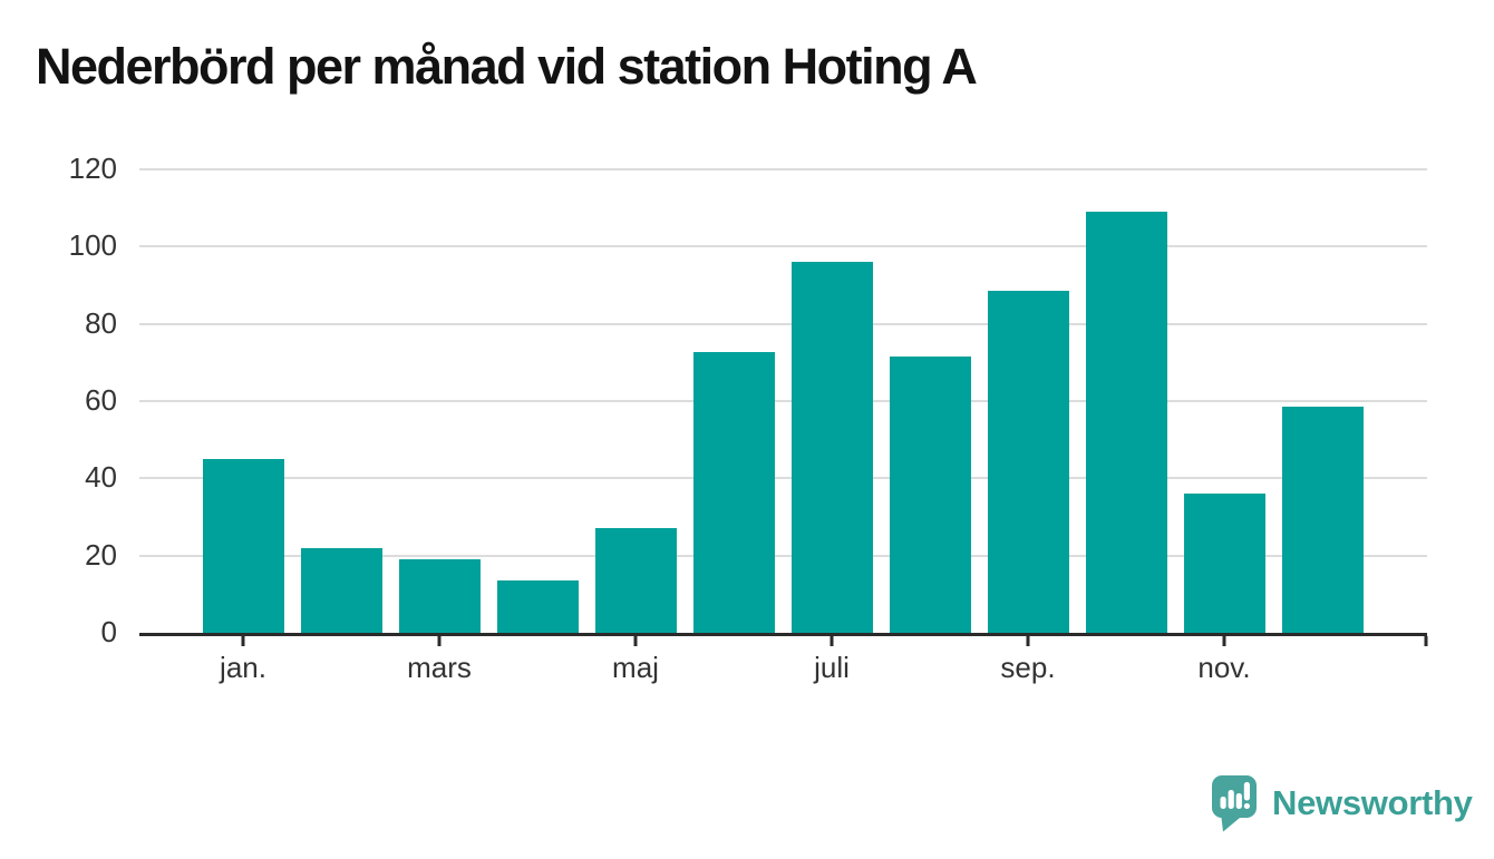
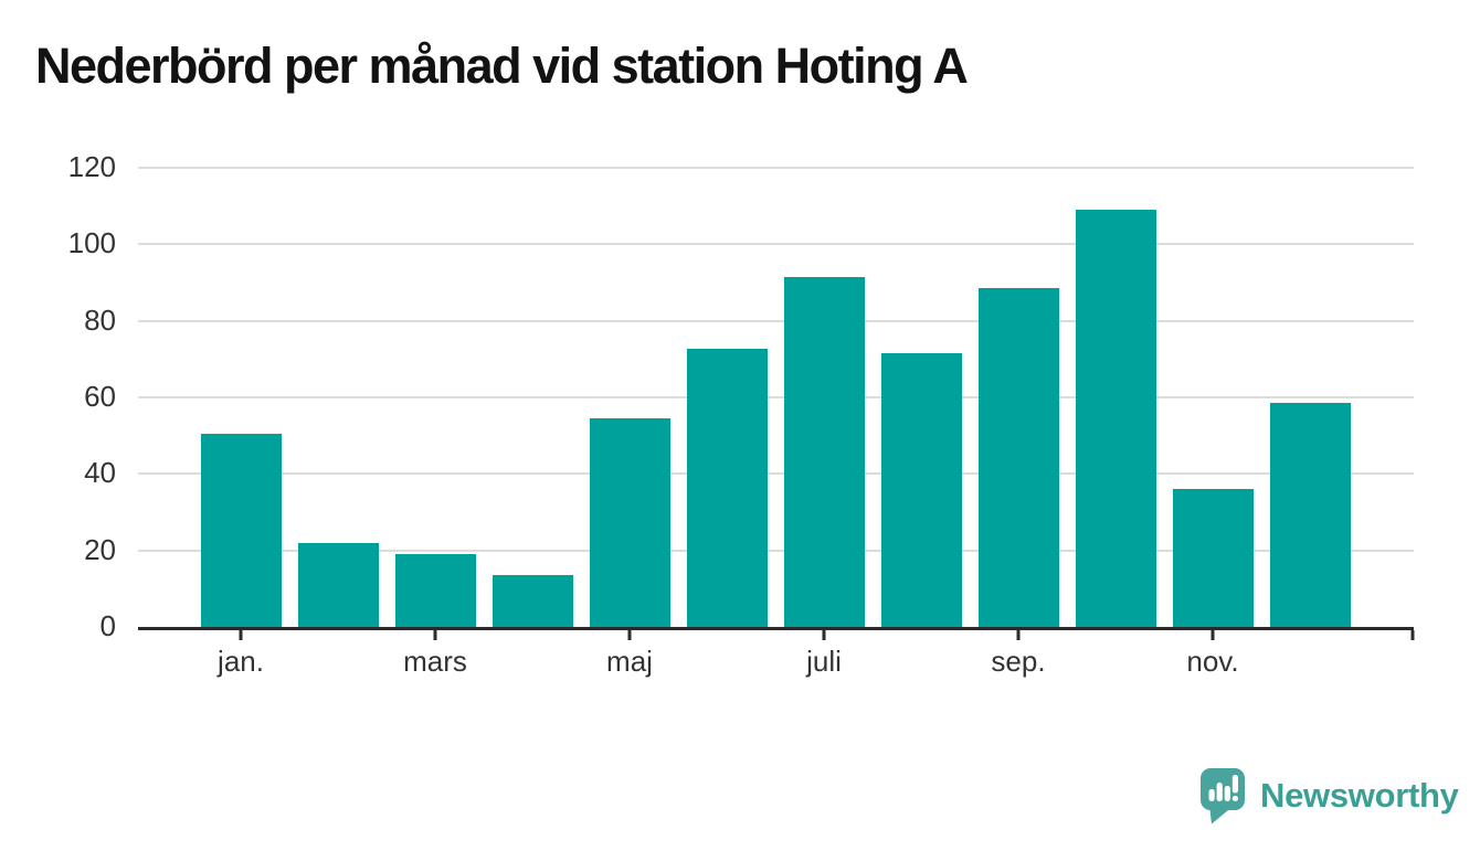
jan.: 45 -> 50
maj: 27 -> 54
juli: 96 -> 92
